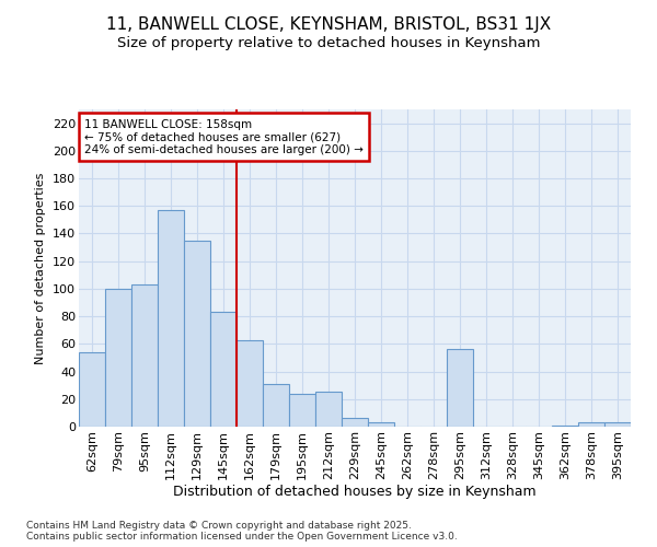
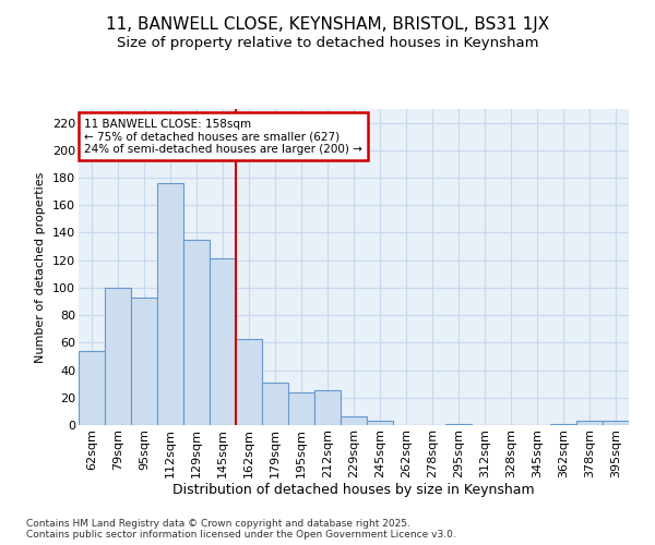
95sqm: 103 -> 93
112sqm: 157 -> 176
145sqm: 83 -> 121
295sqm: 56 -> 1
